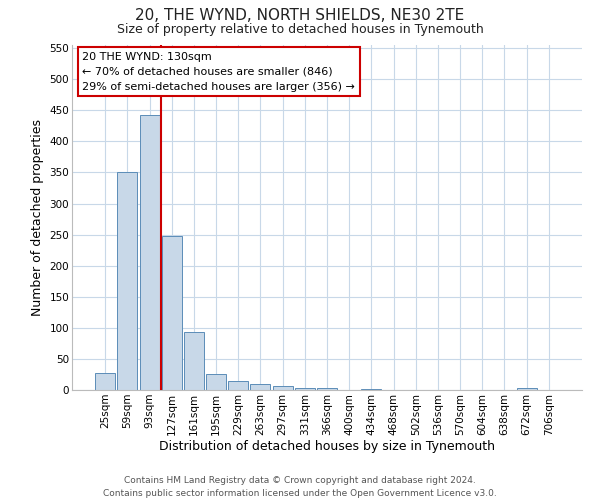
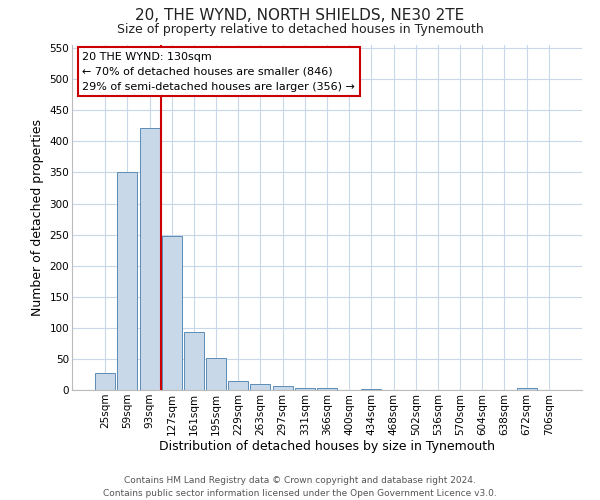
93sqm: 443 -> 422
195sqm: 25 -> 52
